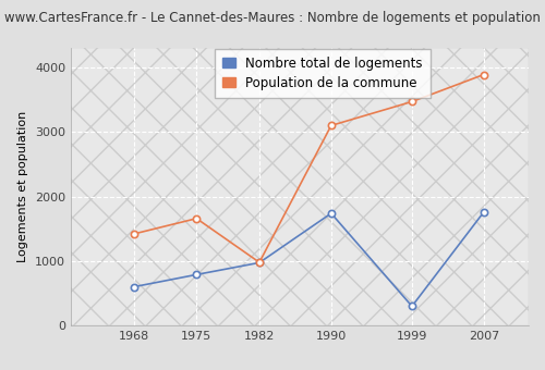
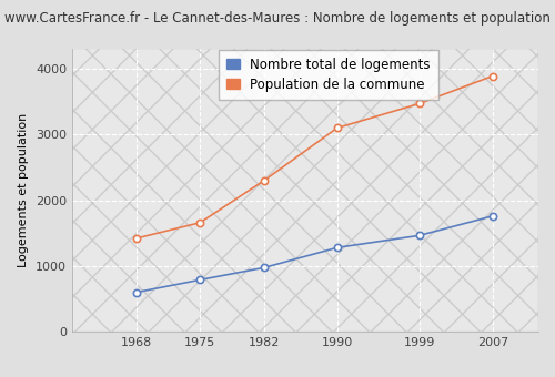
Population de la commune/1982: 980 -> 2300
Nombre total de logements/1990: 1740 -> 1280
Nombre total de logements/1999: 300 -> 1460
